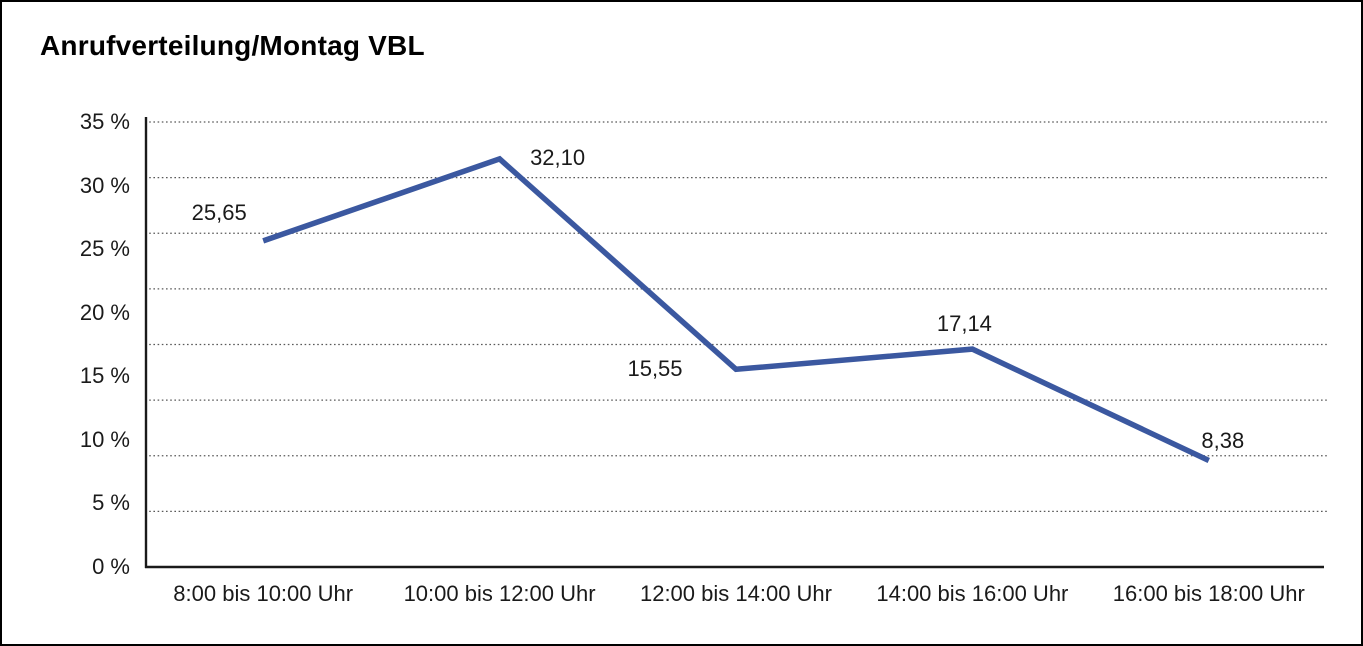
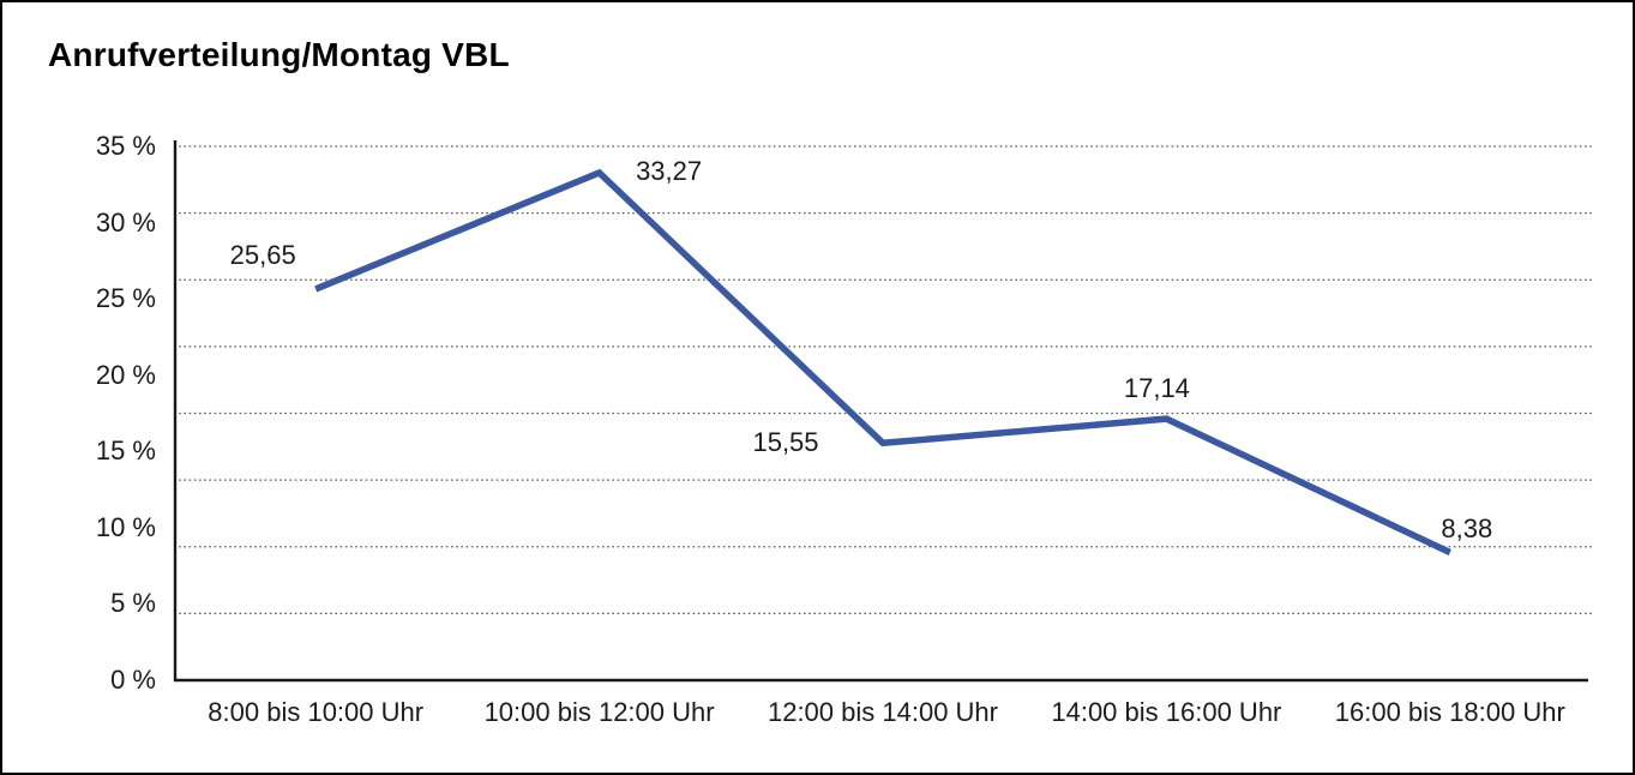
10:00 bis 12:00 Uhr: 32,10 -> 33,27
